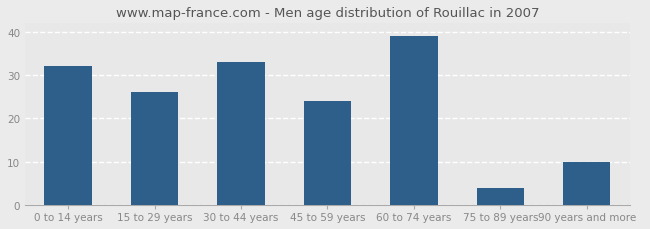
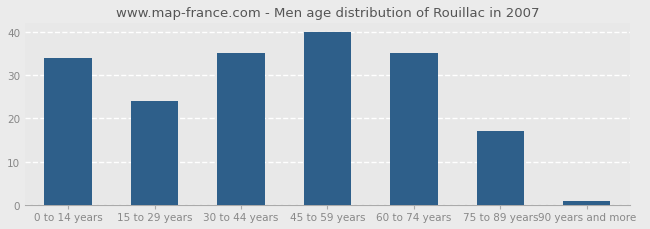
0 to 14 years: 32 -> 34
15 to 29 years: 26 -> 24
30 to 44 years: 33 -> 35
45 to 59 years: 24 -> 40
60 to 74 years: 39 -> 35
75 to 89 years: 4 -> 17
90 years and more: 10 -> 1
